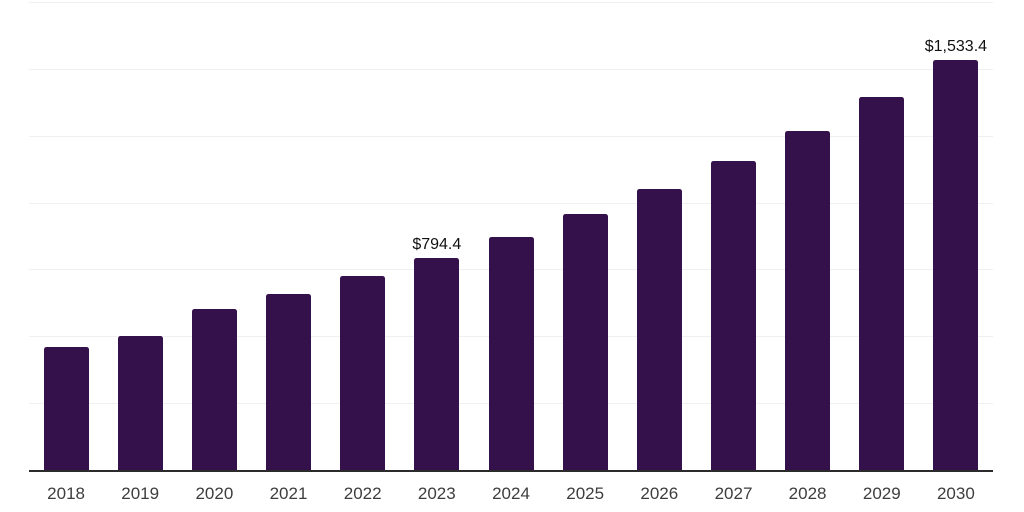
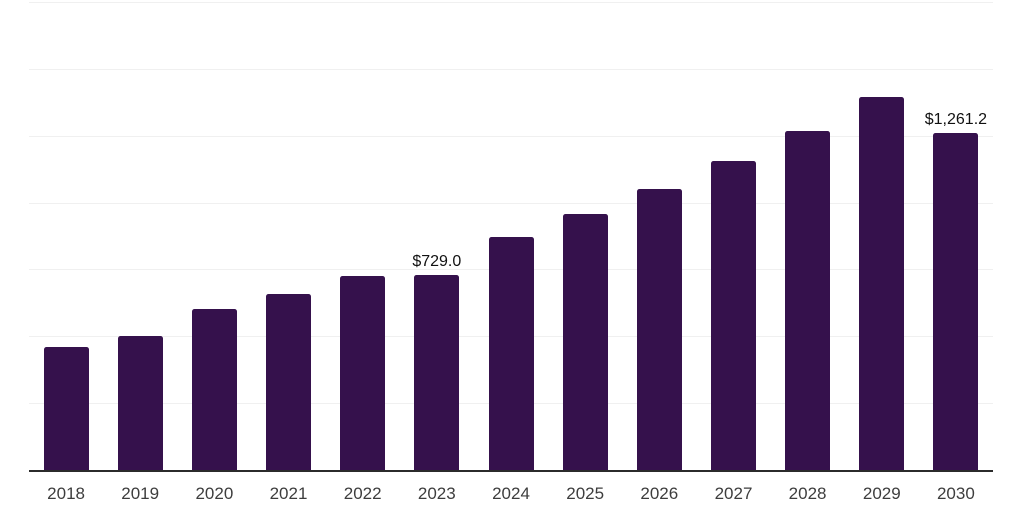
2023: $794.4 -> $729.0
2030: $1,533.4 -> $1,261.2
